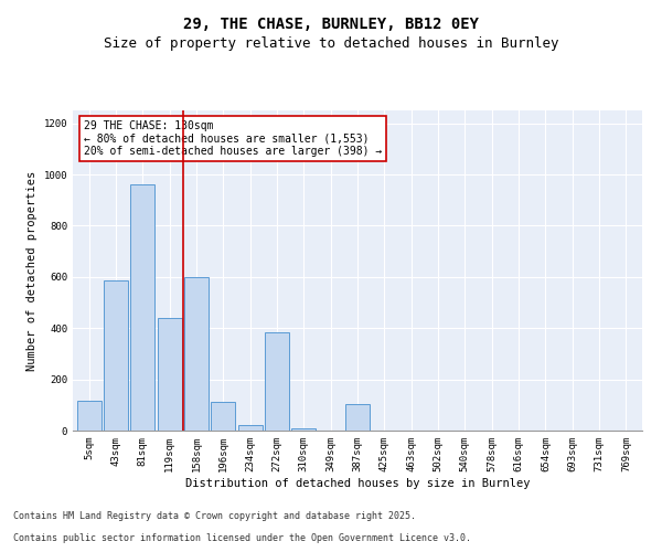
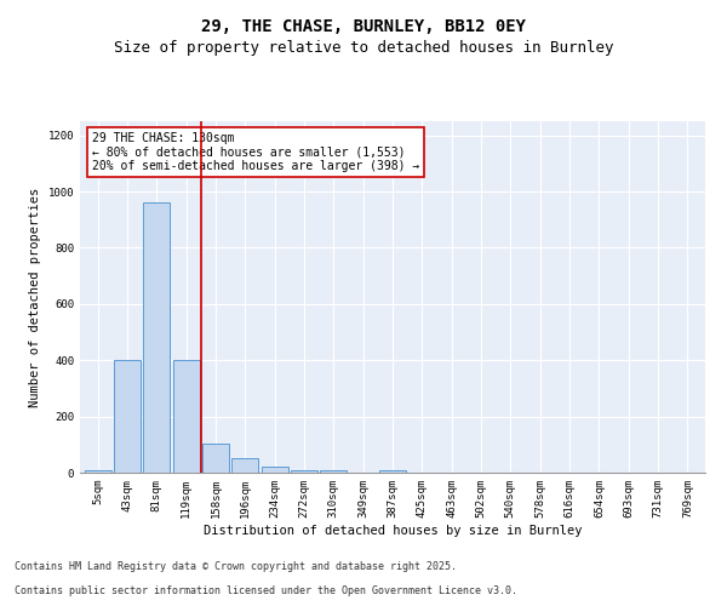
5sqm: 115 -> 10
43sqm: 585 -> 400
119sqm: 440 -> 400
158sqm: 600 -> 105
196sqm: 110 -> 50
272sqm: 385 -> 10
387sqm: 105 -> 10
